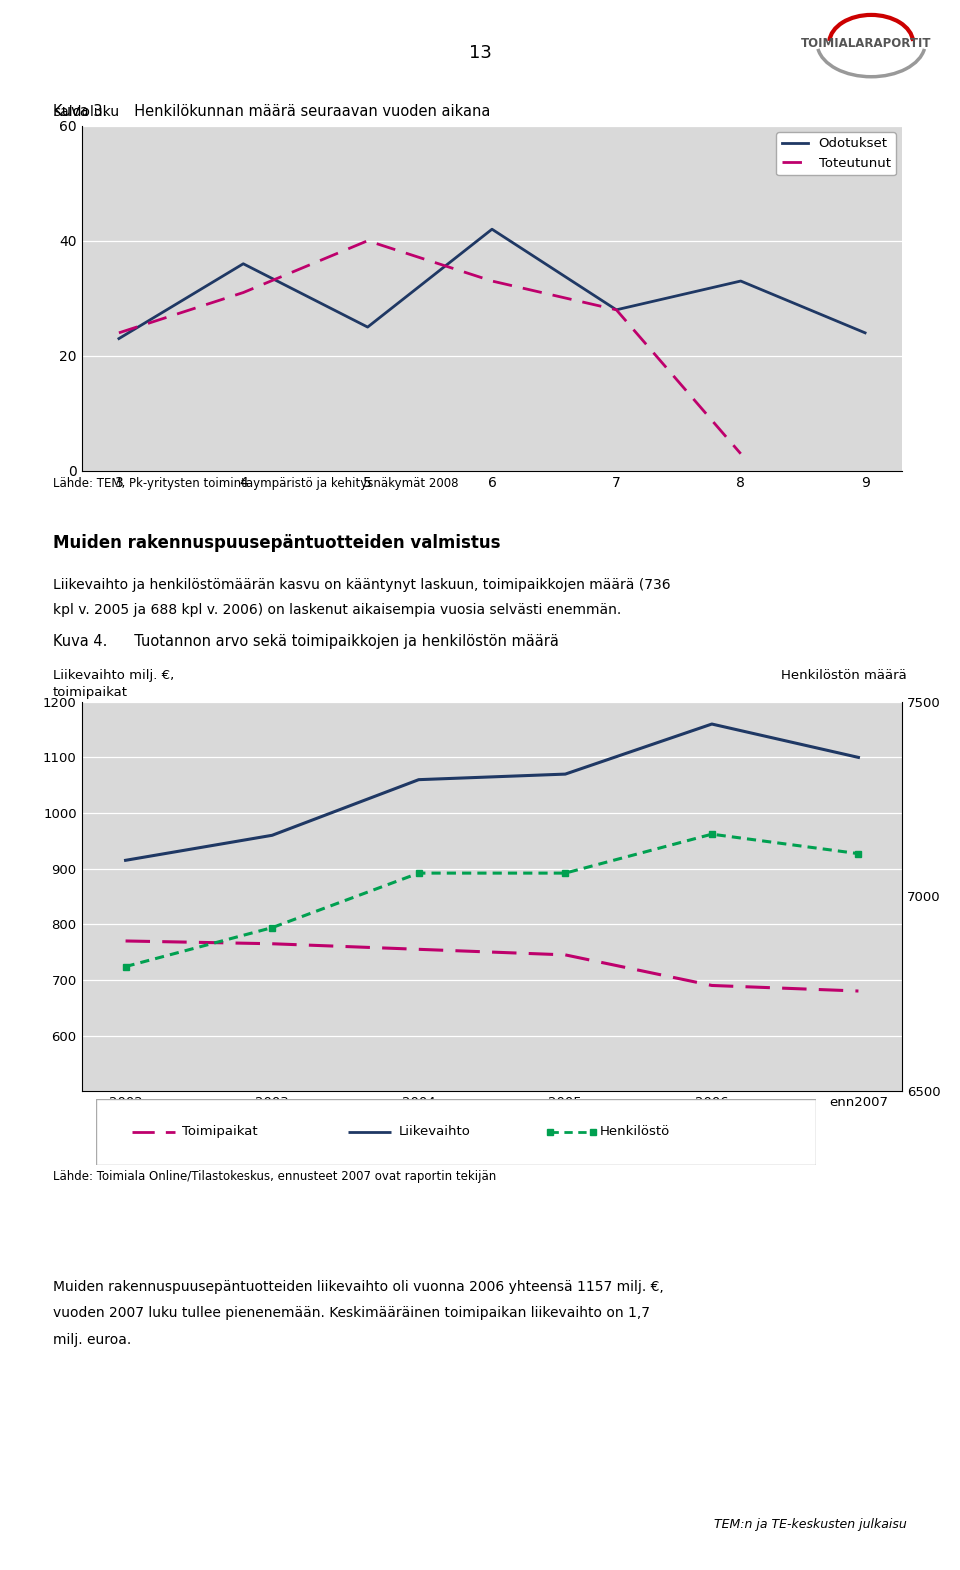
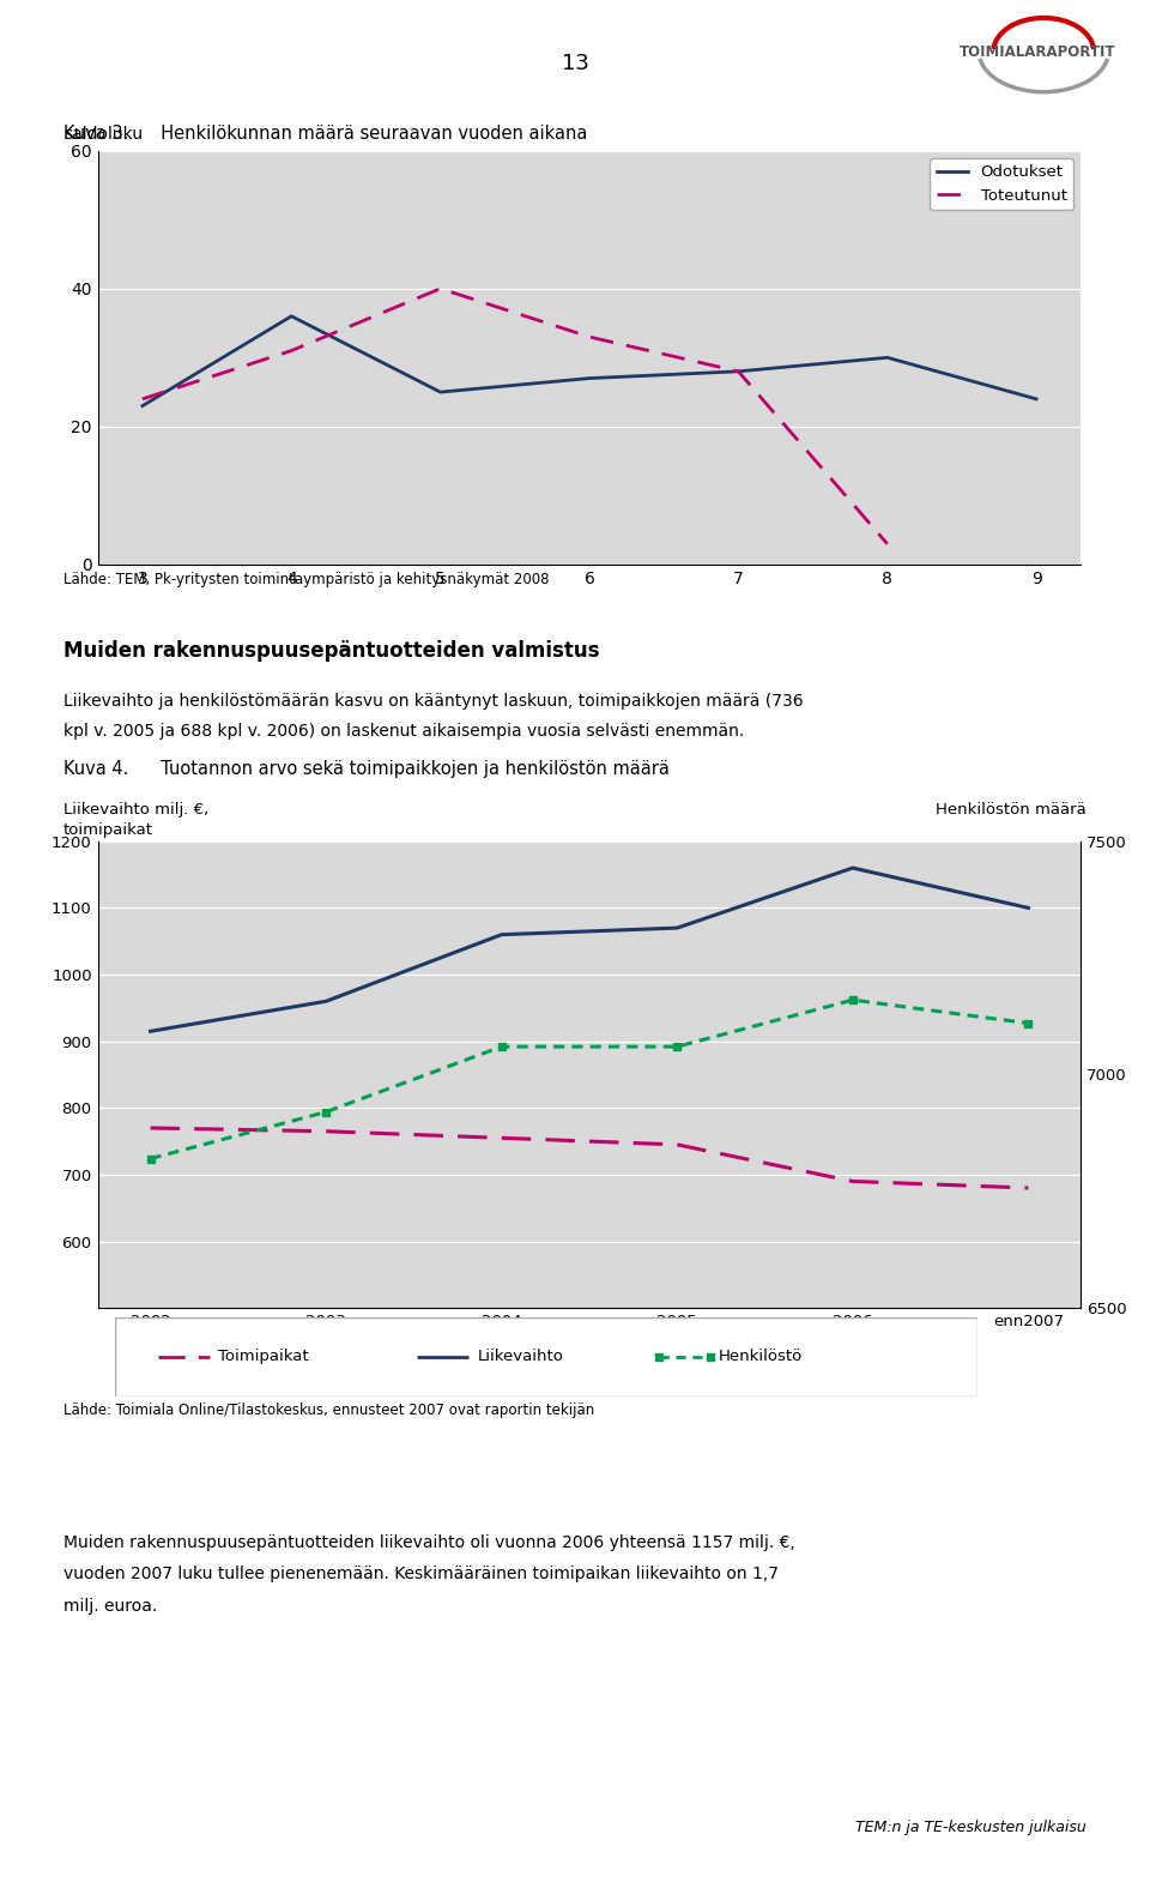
Odotukset/6: 42 -> 27
Odotukset/8: 33 -> 30
